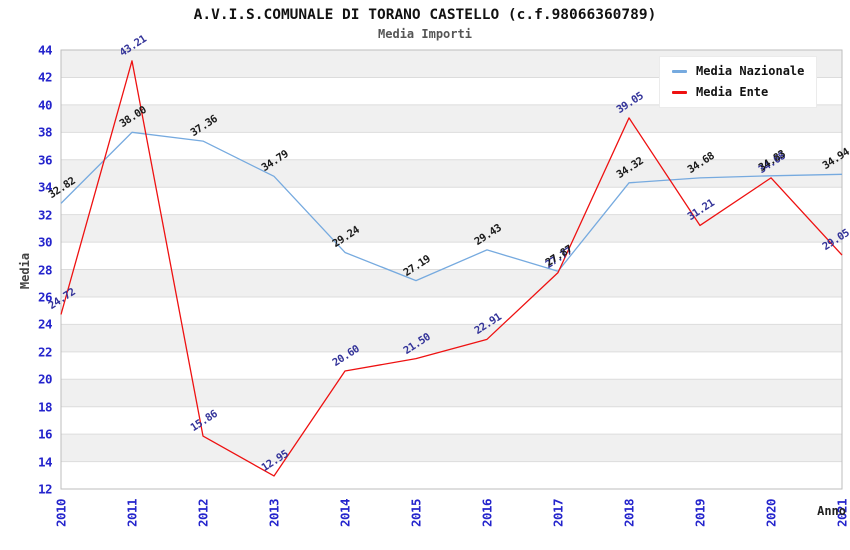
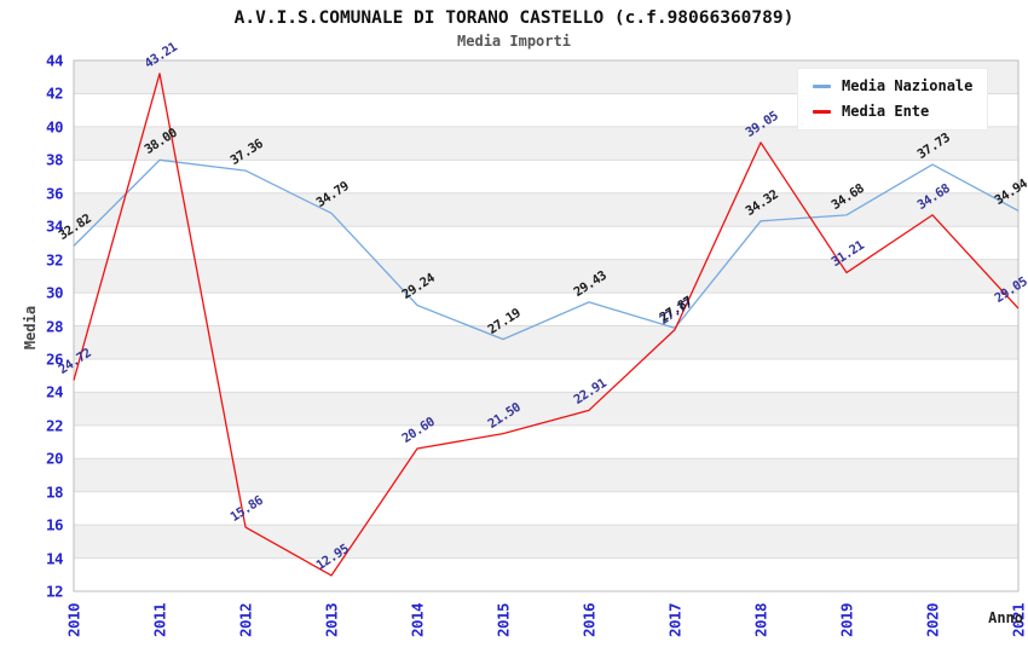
Media Nazionale/2020: 34.83 -> 37.73
